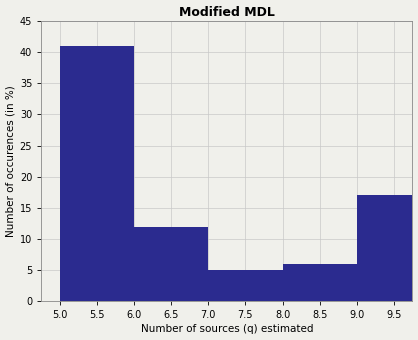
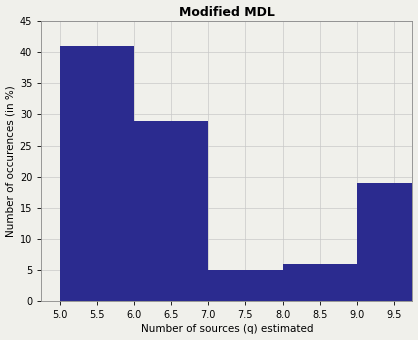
6.5: 12 -> 29
9.5: 17 -> 19
